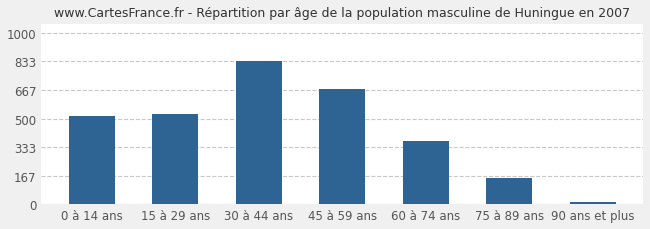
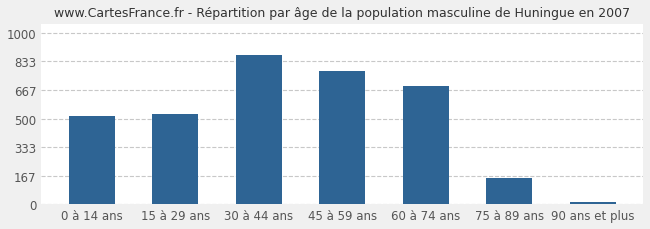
30 à 44 ans: 830 -> 870
45 à 59 ans: 670 -> 780
60 à 74 ans: 370 -> 690
